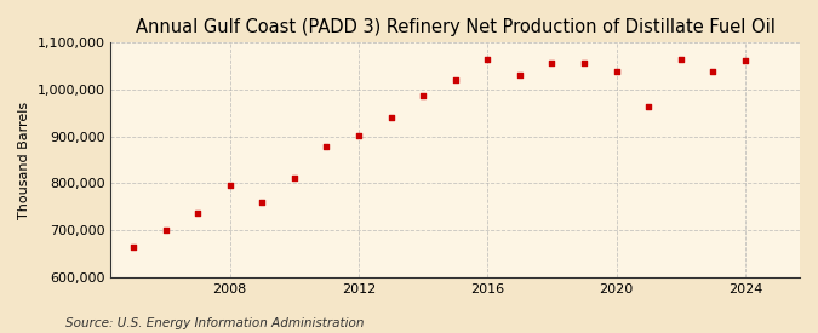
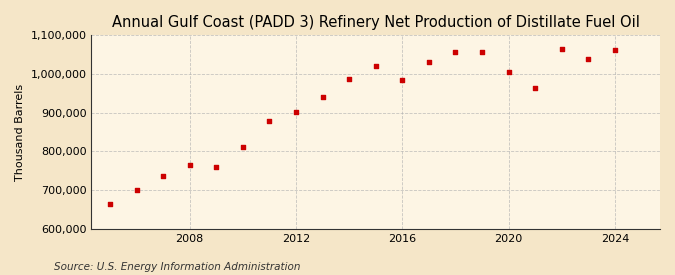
2008: 795,000 -> 765,000
2016: 1,065,000 -> 985,000
2020: 1,040,000 -> 1,005,000
